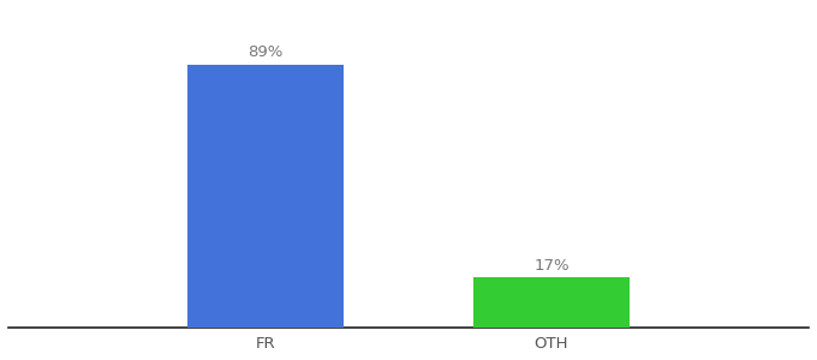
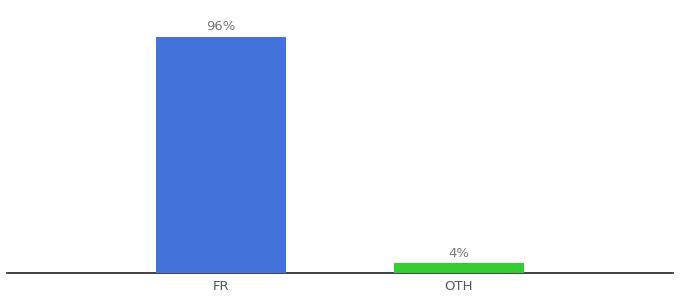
FR: 89% -> 96%
OTH: 17% -> 4%
